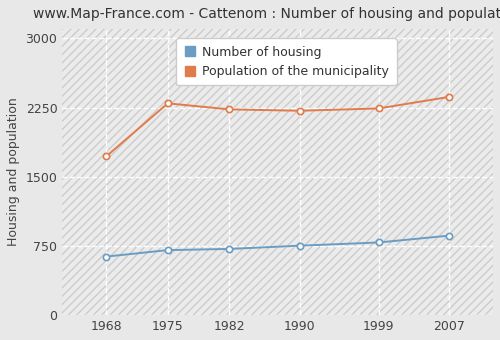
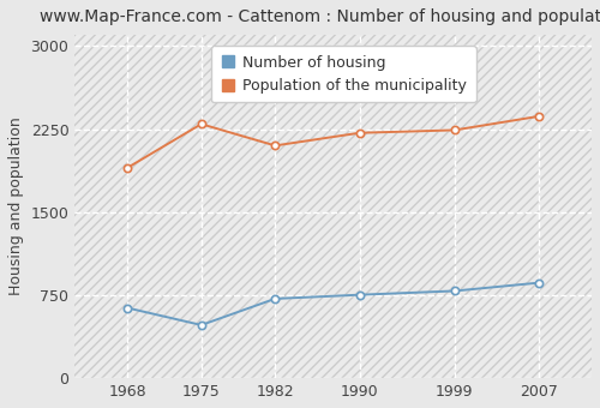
Population of the municipality/1968: 1720 -> 1900
Number of housing/1975: 700 -> 480
Population of the municipality/1982: 2230 -> 2100
